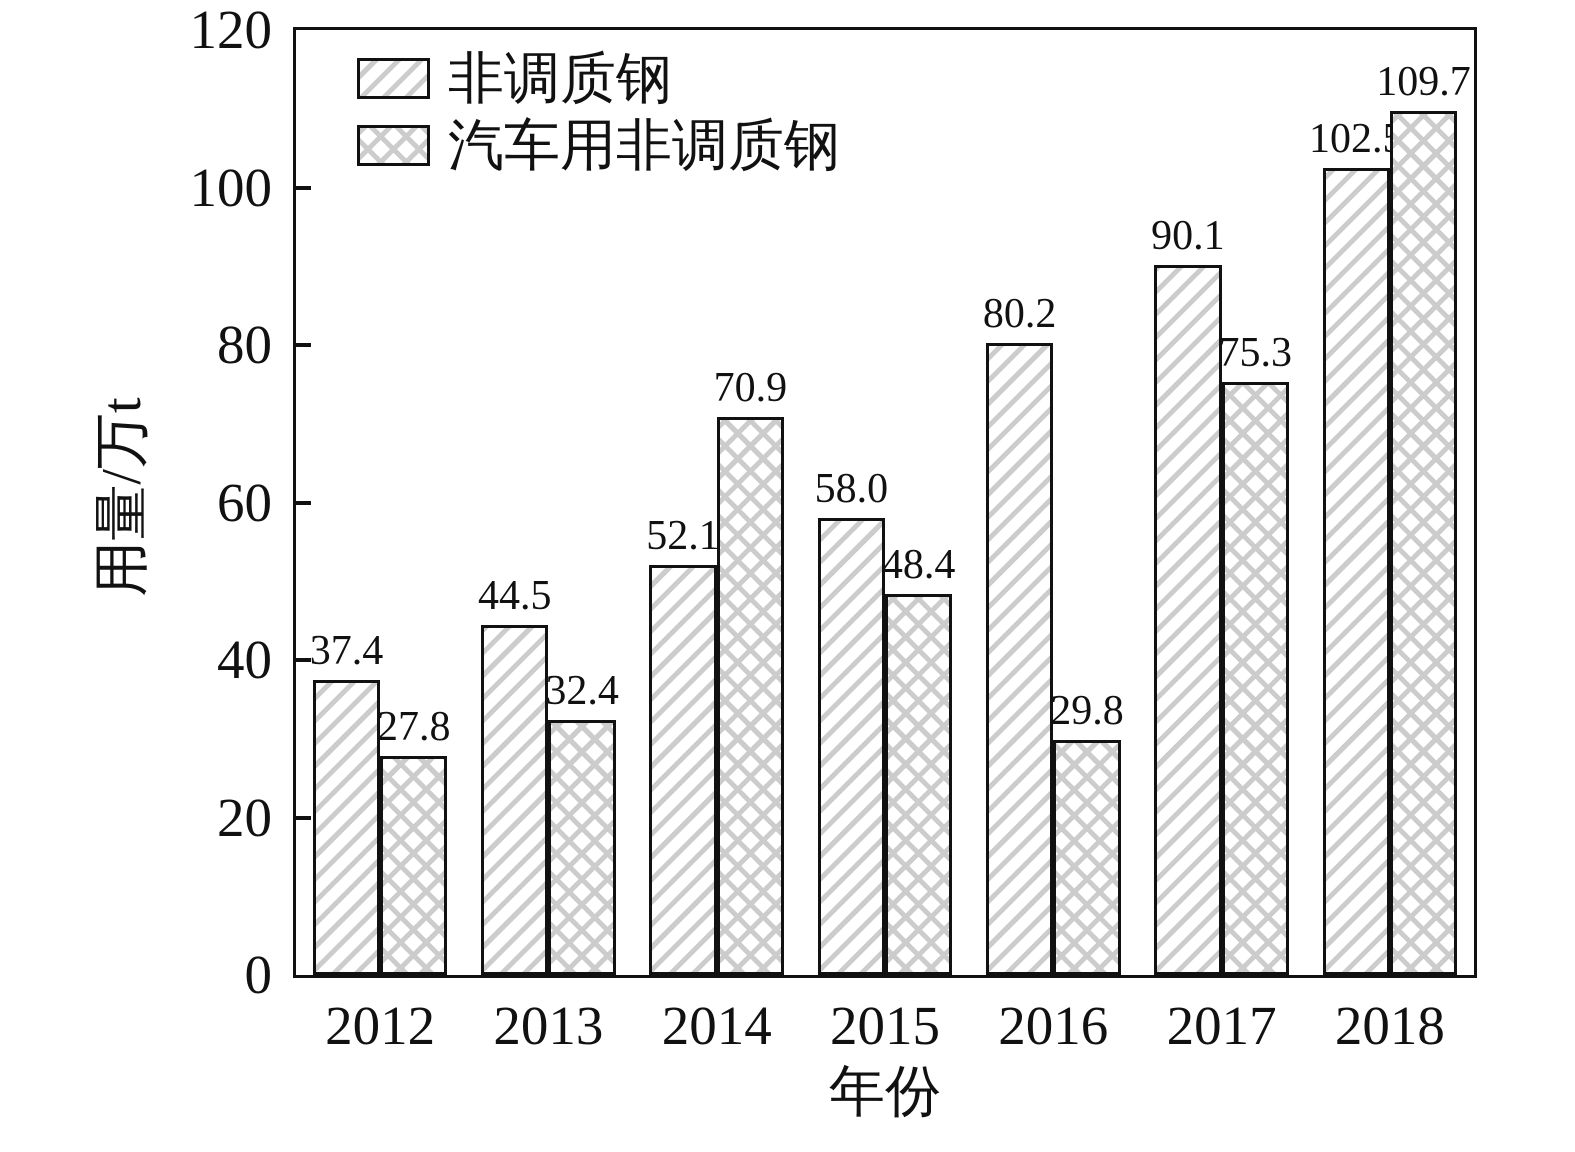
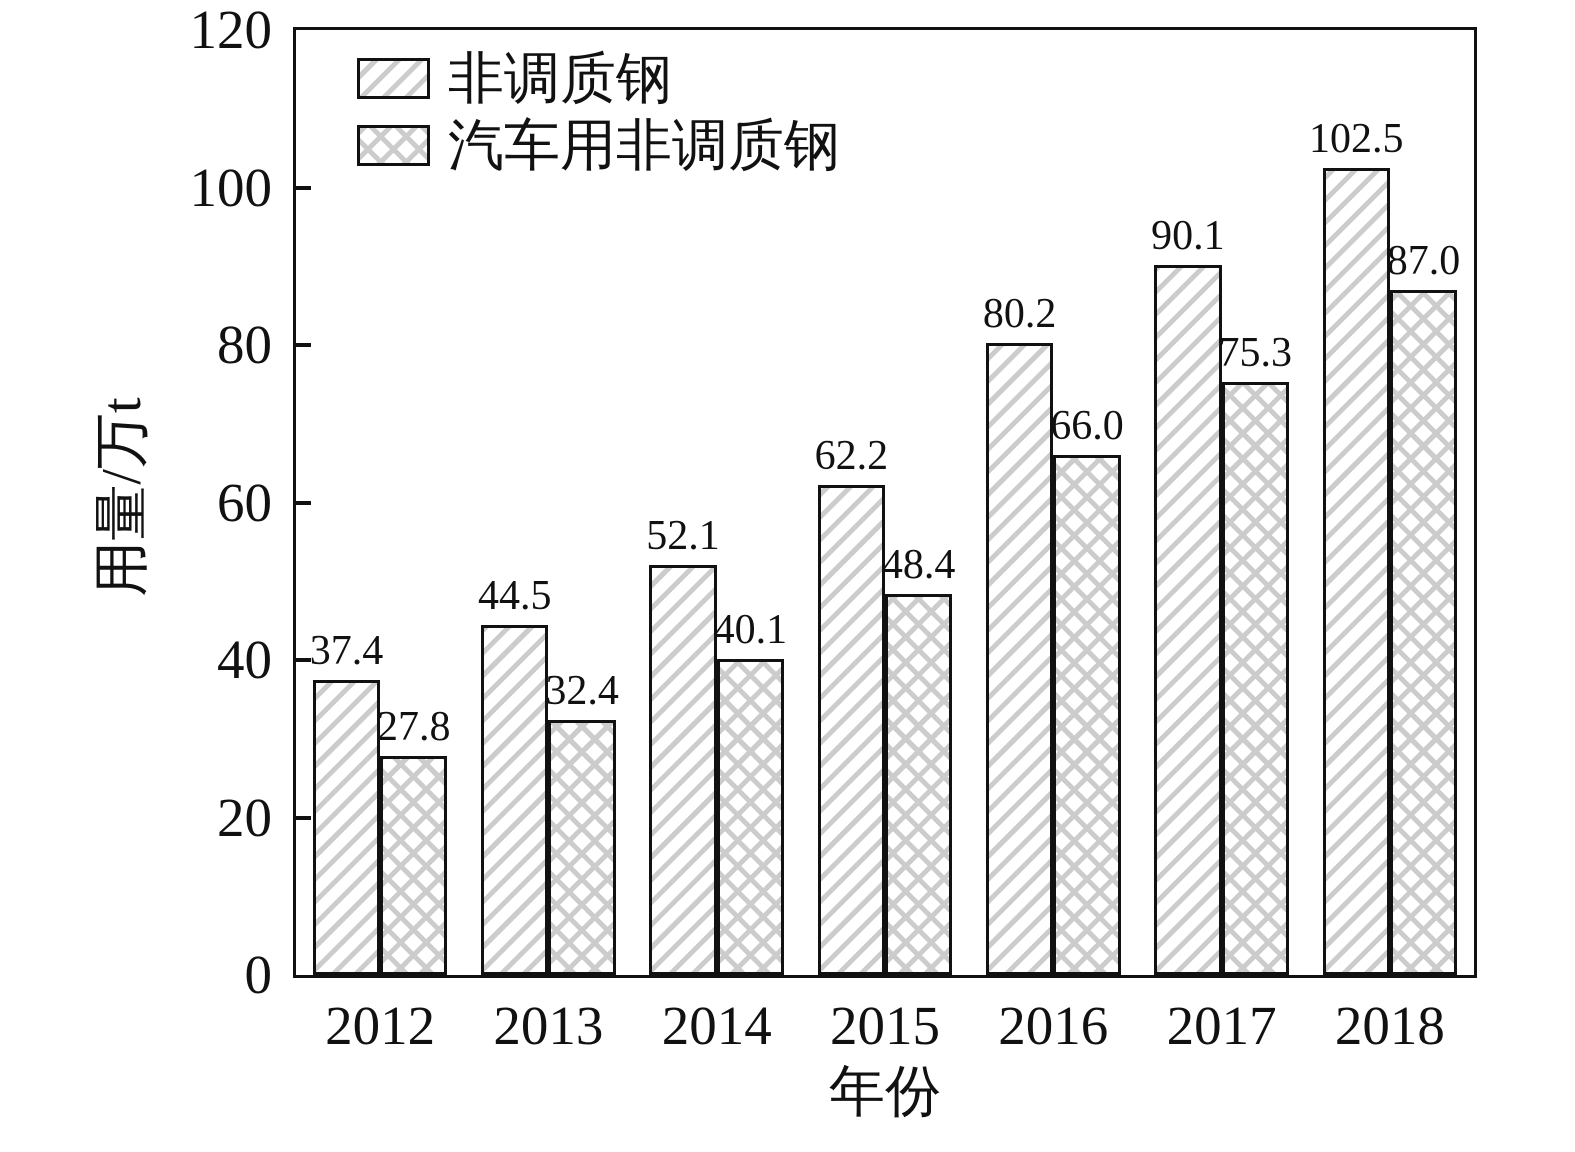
汽车用非调质钢/2014: 70.9 -> 40.1
非调质钢/2015: 58.0 -> 62.2
汽车用非调质钢/2016: 29.8 -> 66.0
汽车用非调质钢/2018: 109.7 -> 87.0
